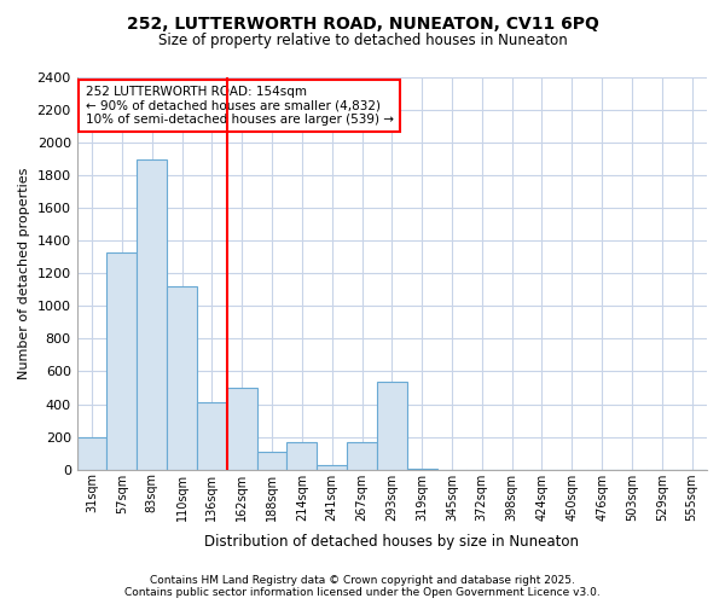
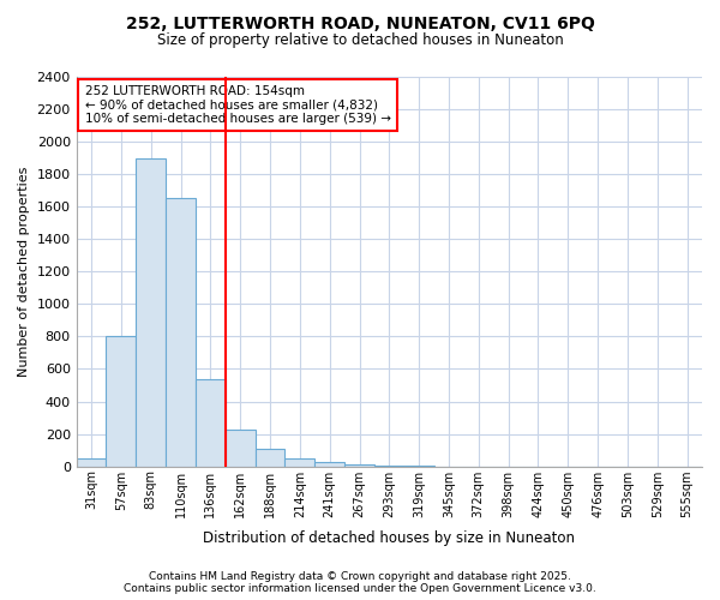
31sqm: 200 -> 50
57sqm: 1330 -> 800
110sqm: 1120 -> 1650
136sqm: 410 -> 540
162sqm: 500 -> 230
214sqm: 170 -> 50
267sqm: 170 -> 20
293sqm: 540 -> 0
